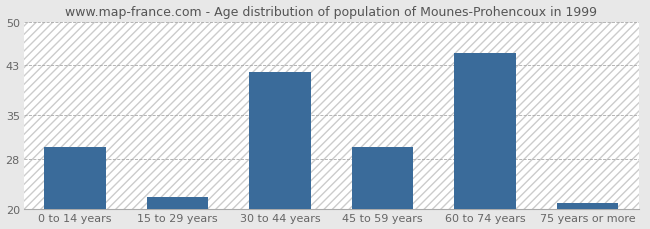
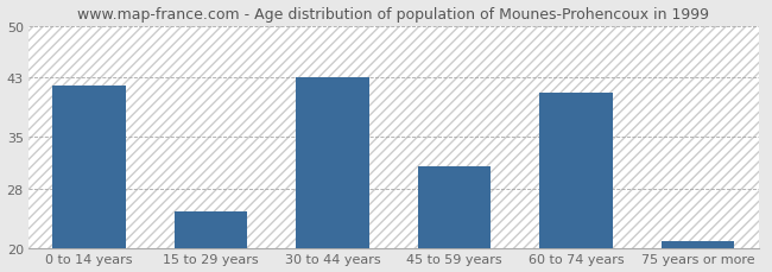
0 to 14 years: 30 -> 42
15 to 29 years: 22 -> 25
30 to 44 years: 42 -> 43
45 to 59 years: 30 -> 31
60 to 74 years: 45 -> 41
